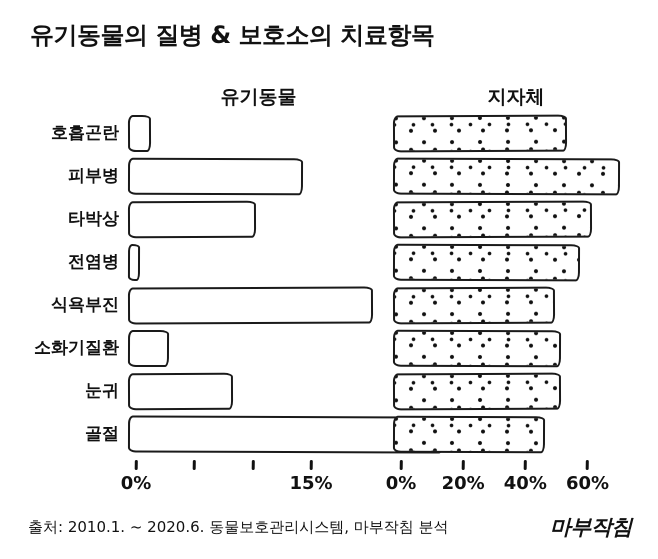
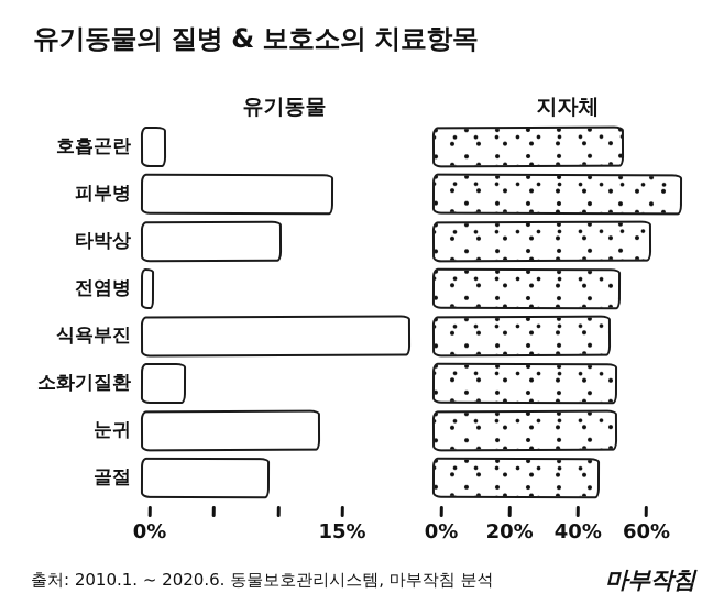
지자체/전염병: 60% -> 55%
유기동물/눈귀: 9% -> 14%
유기동물/골절: 27% -> 10%
